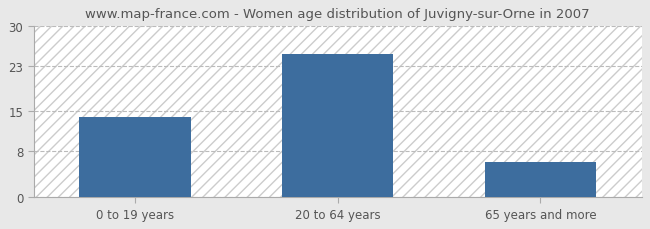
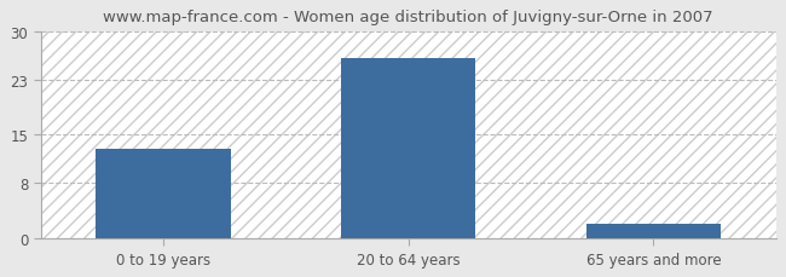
0 to 19 years: 14 -> 13
20 to 64 years: 25 -> 26
65 years and more: 6 -> 2
